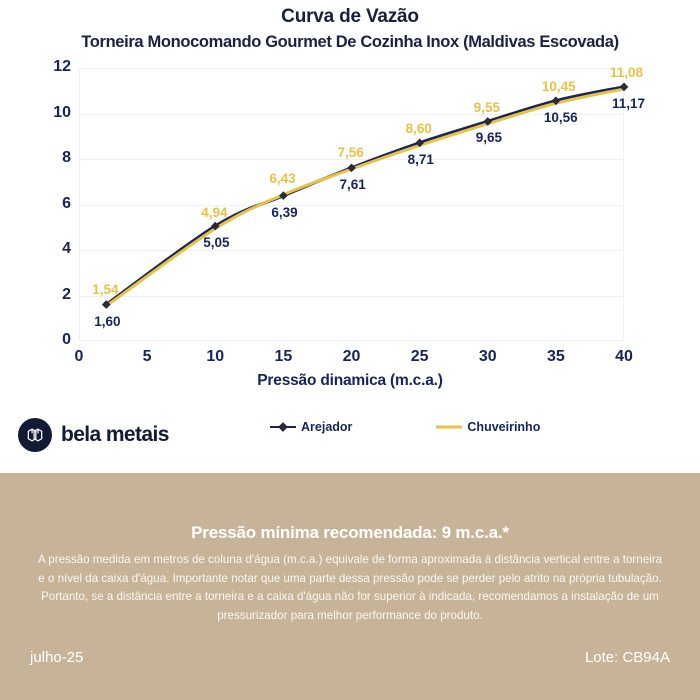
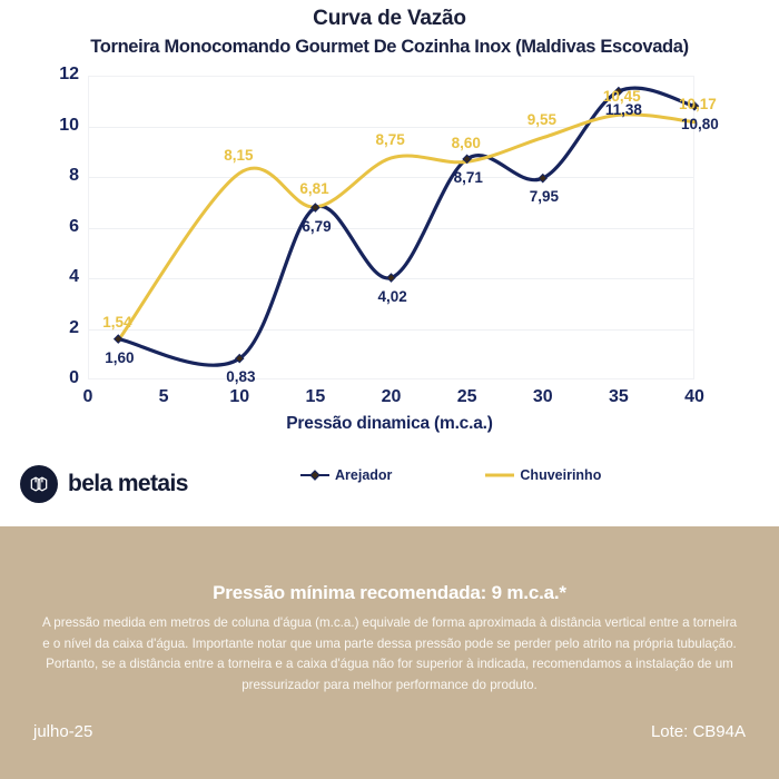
Arejador/10: 5,05 -> 0,83
Chuveirinho/10: 4,94 -> 8,15
Arejador/15: 6,39 -> 6,79
Chuveirinho/15: 6,43 -> 6,81
Arejador/20: 7,61 -> 4,02
Chuveirinho/20: 7,56 -> 8,75
Arejador/30: 9,65 -> 7,95
Arejador/35: 10,56 -> 11,38
Arejador/40: 11,17 -> 10,80
Chuveirinho/40: 11,08 -> 10,17
